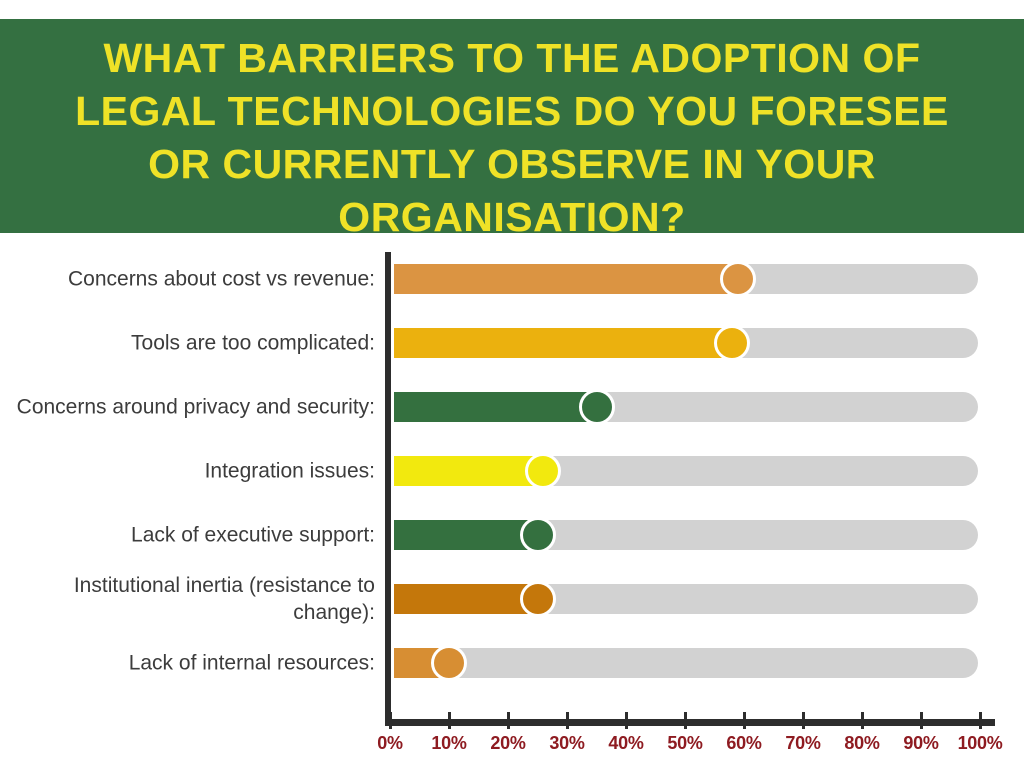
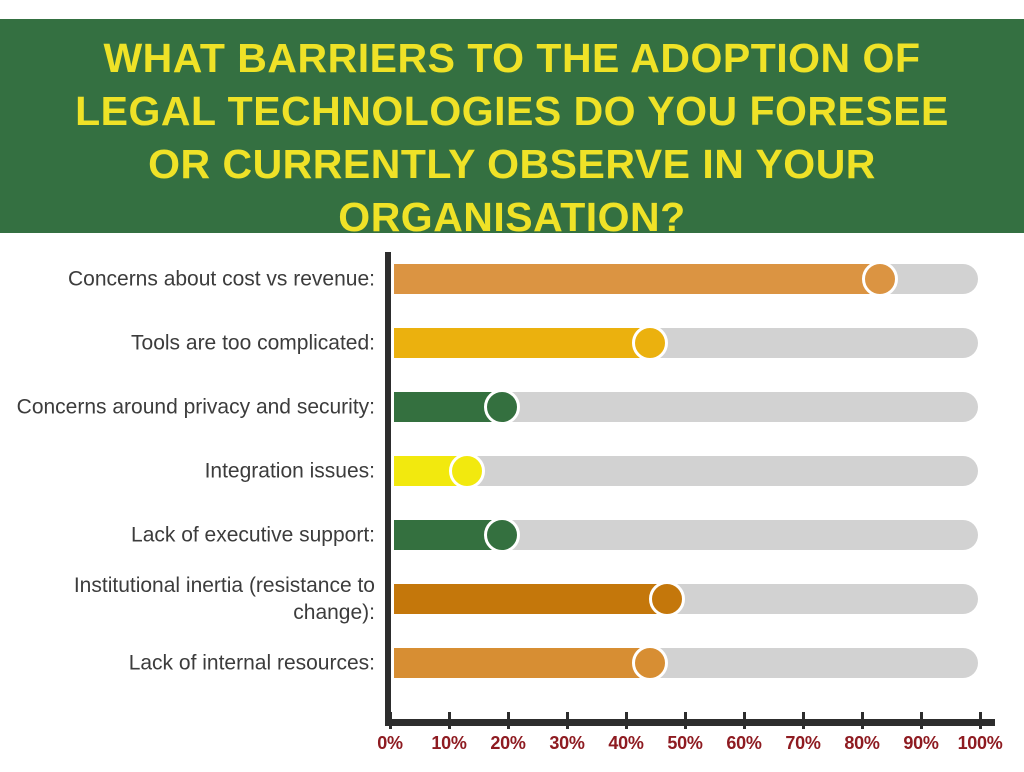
Concerns about cost vs revenue:: 59% -> 83%
Tools are too complicated:: 58% -> 44%
Concerns around privacy and security:: 35% -> 19%
Integration issues:: 26% -> 13%
Lack of executive support:: 25% -> 19%
Institutional inertia (resistance to change):: 25% -> 47%
Lack of internal resources:: 10% -> 44%
